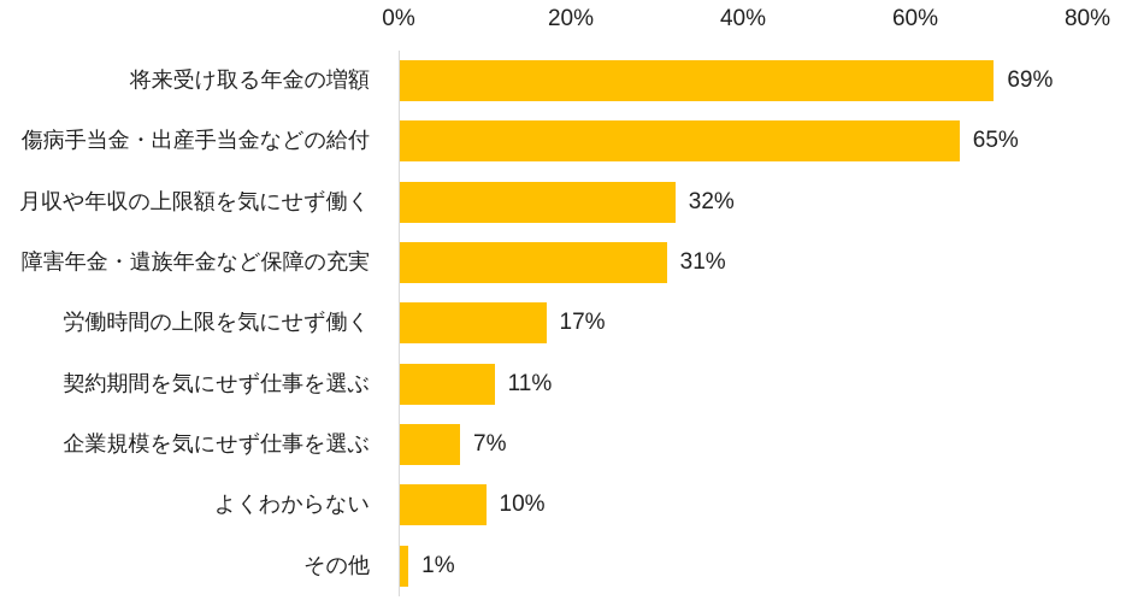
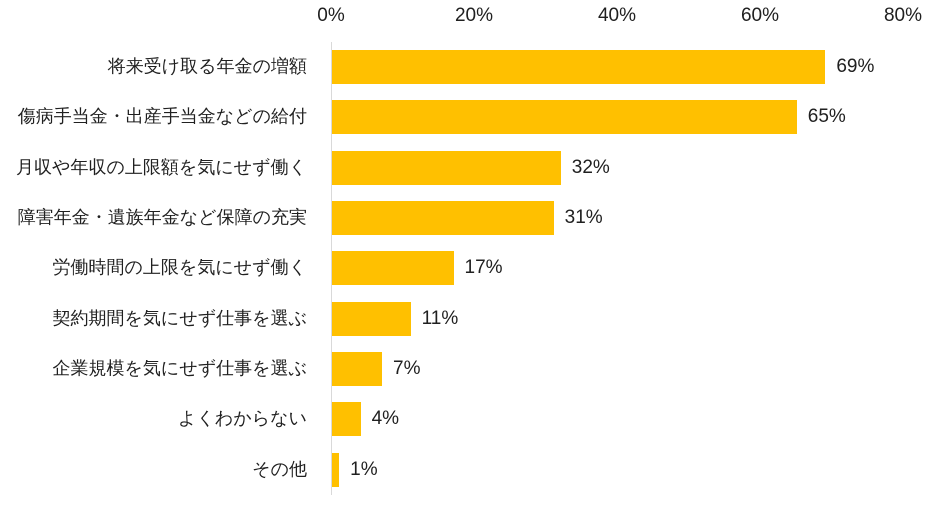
よくわからない: 10% -> 4%
